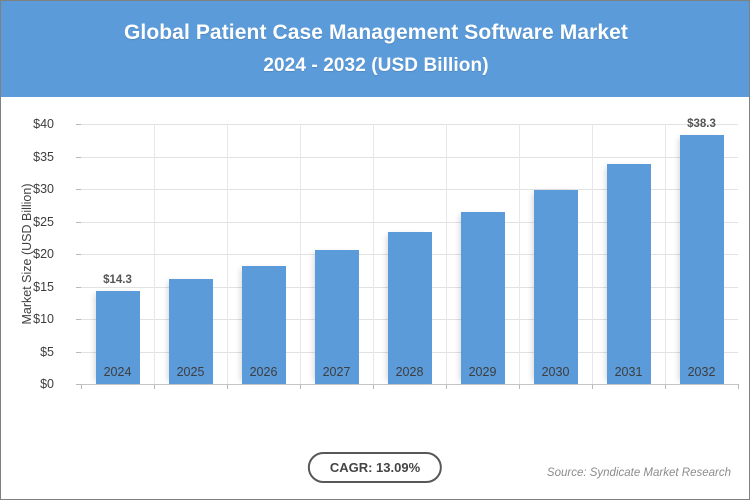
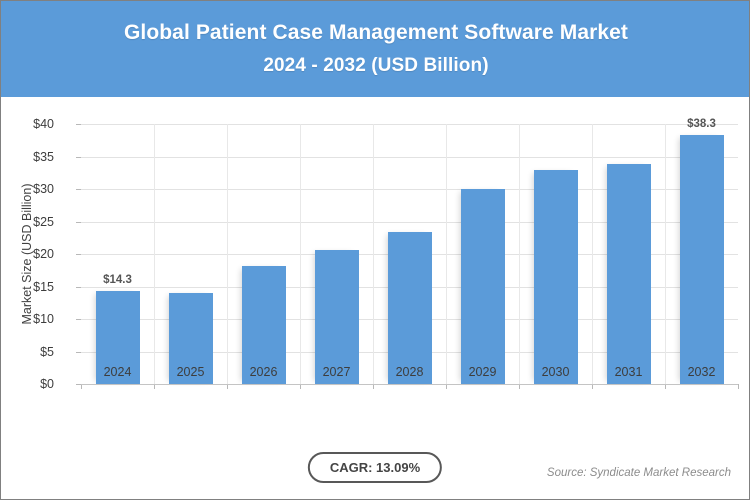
2025: $16 -> $14
2029: $26 -> $30
2030: $30 -> $33
